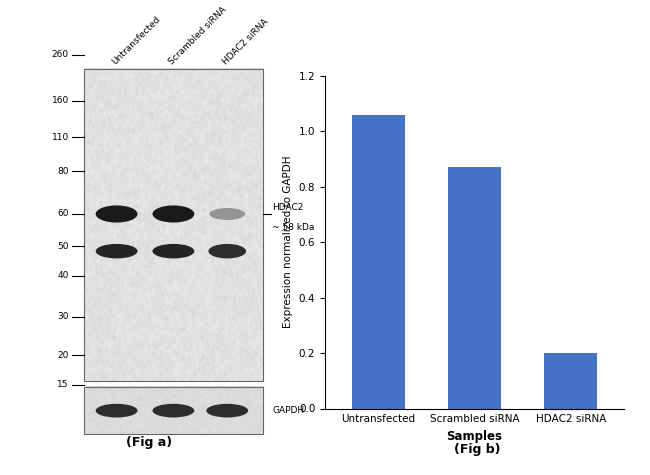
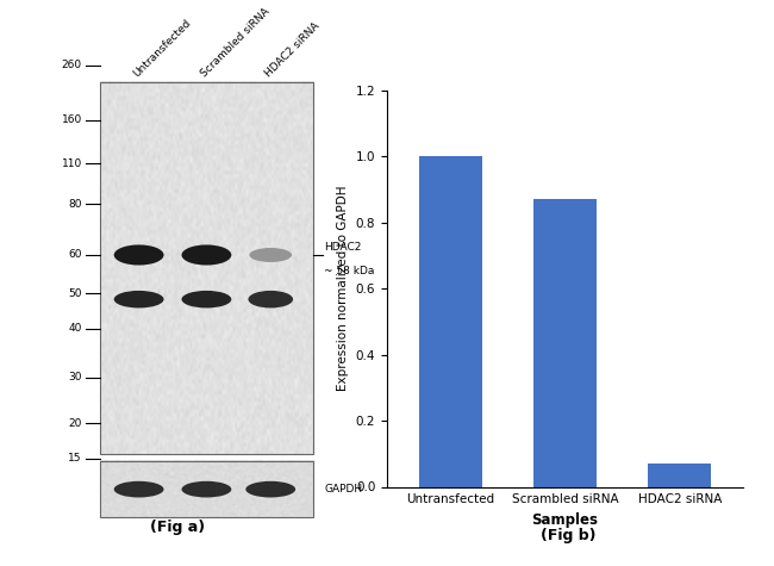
Untransfected: 1.06 -> 1.00
HDAC2 siRNA: 0.20 -> 0.07
